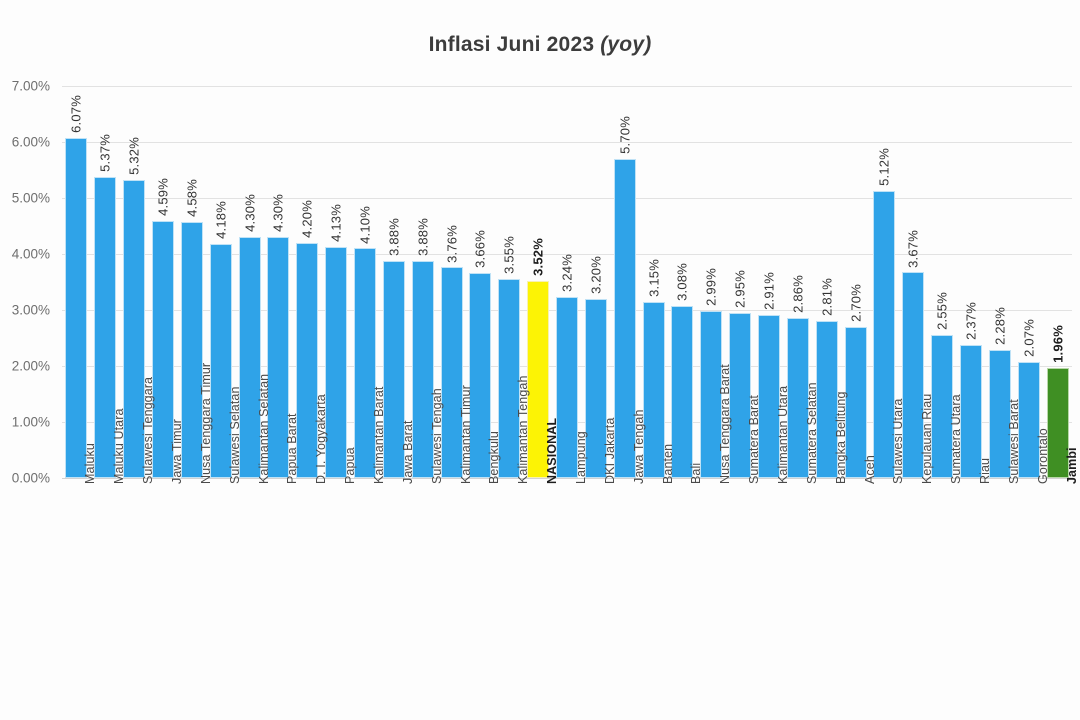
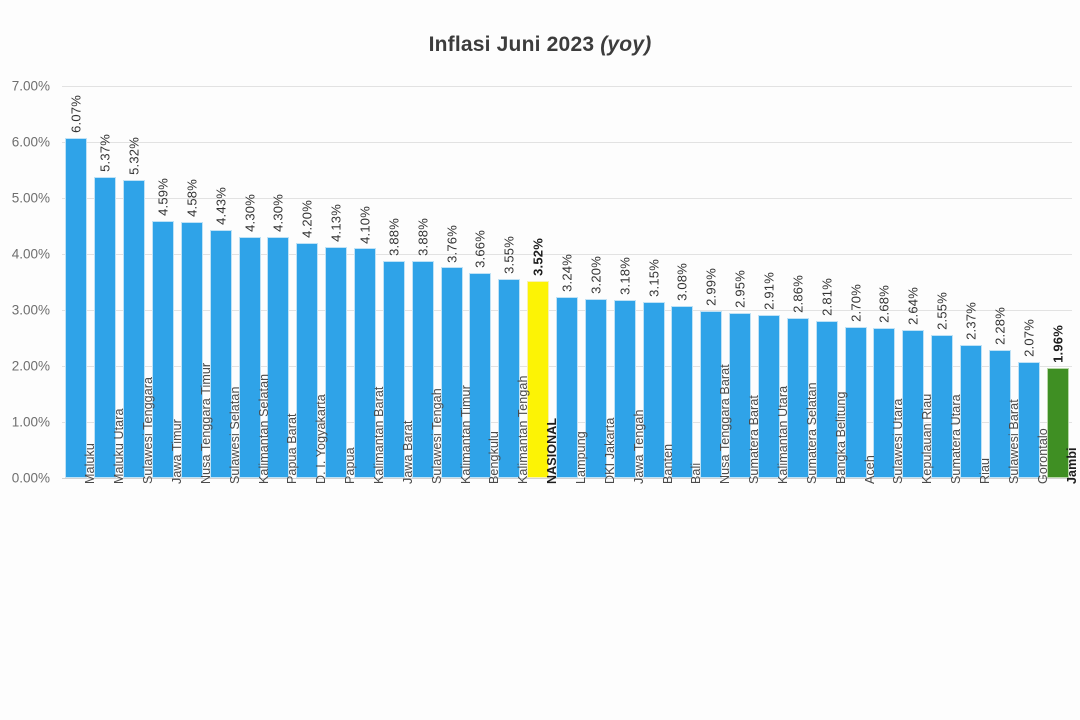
Sulawesi Selatan: 4.18% -> 4.43%
Jawa Tengah: 5.70% -> 3.18%
Sulawesi Utara: 5.12% -> 2.68%
Kepulauan Riau: 3.67% -> 2.64%
